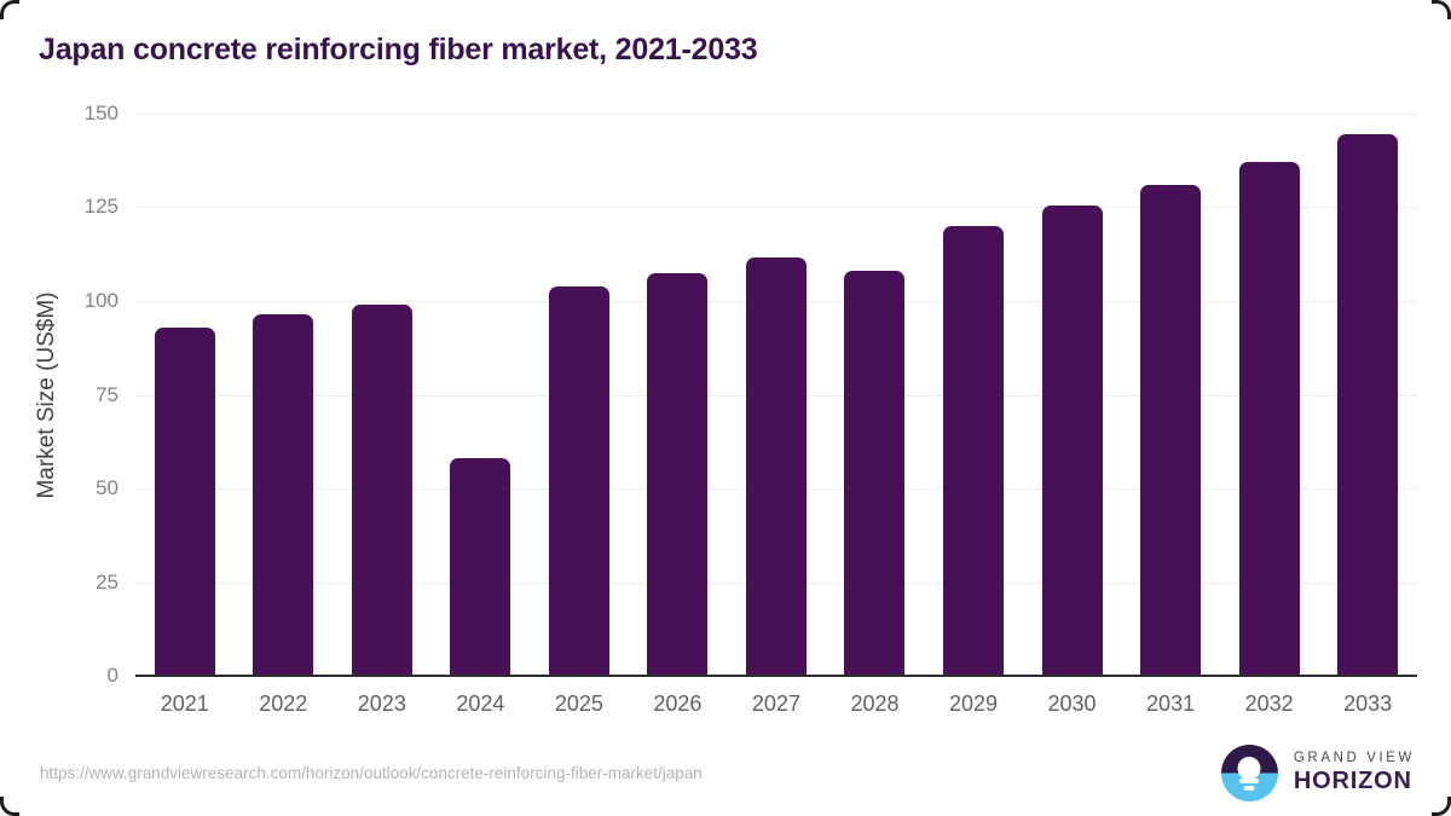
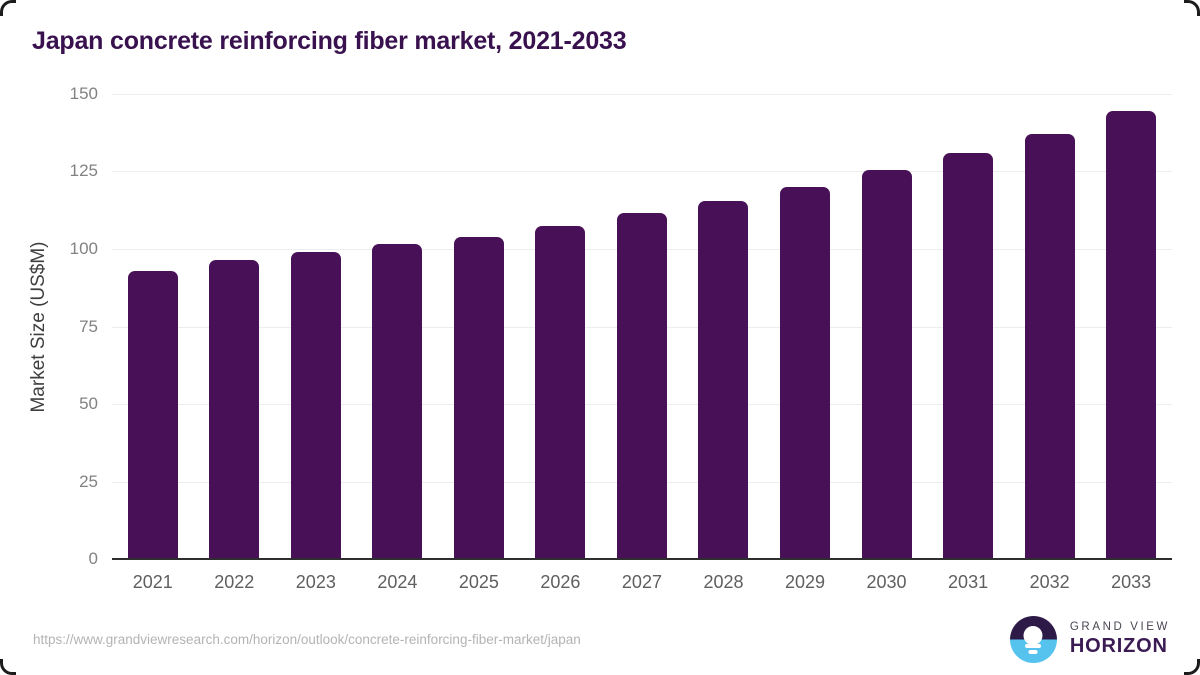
2024: 58 -> 102
2028: 108 -> 116
